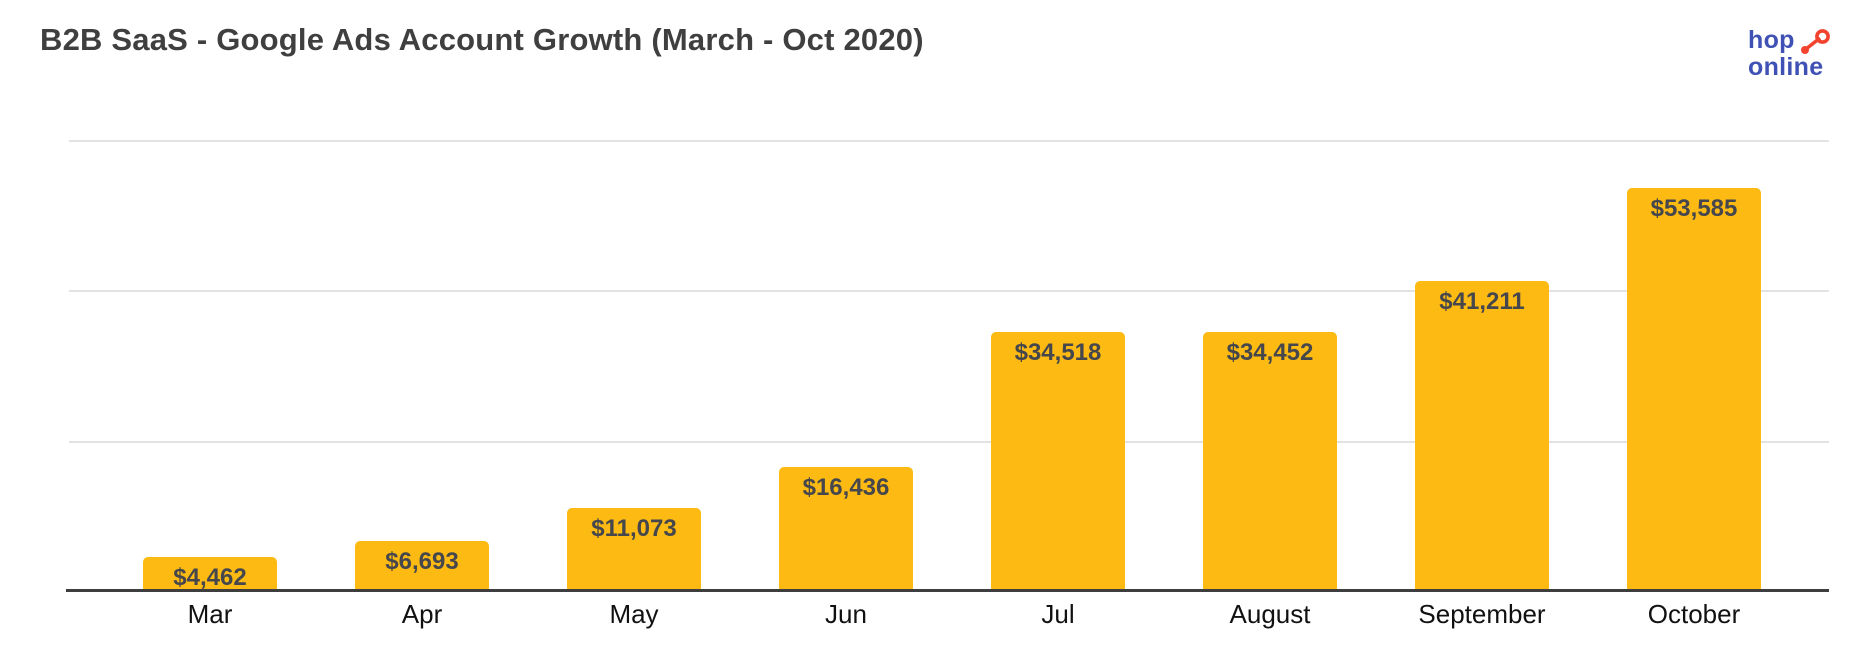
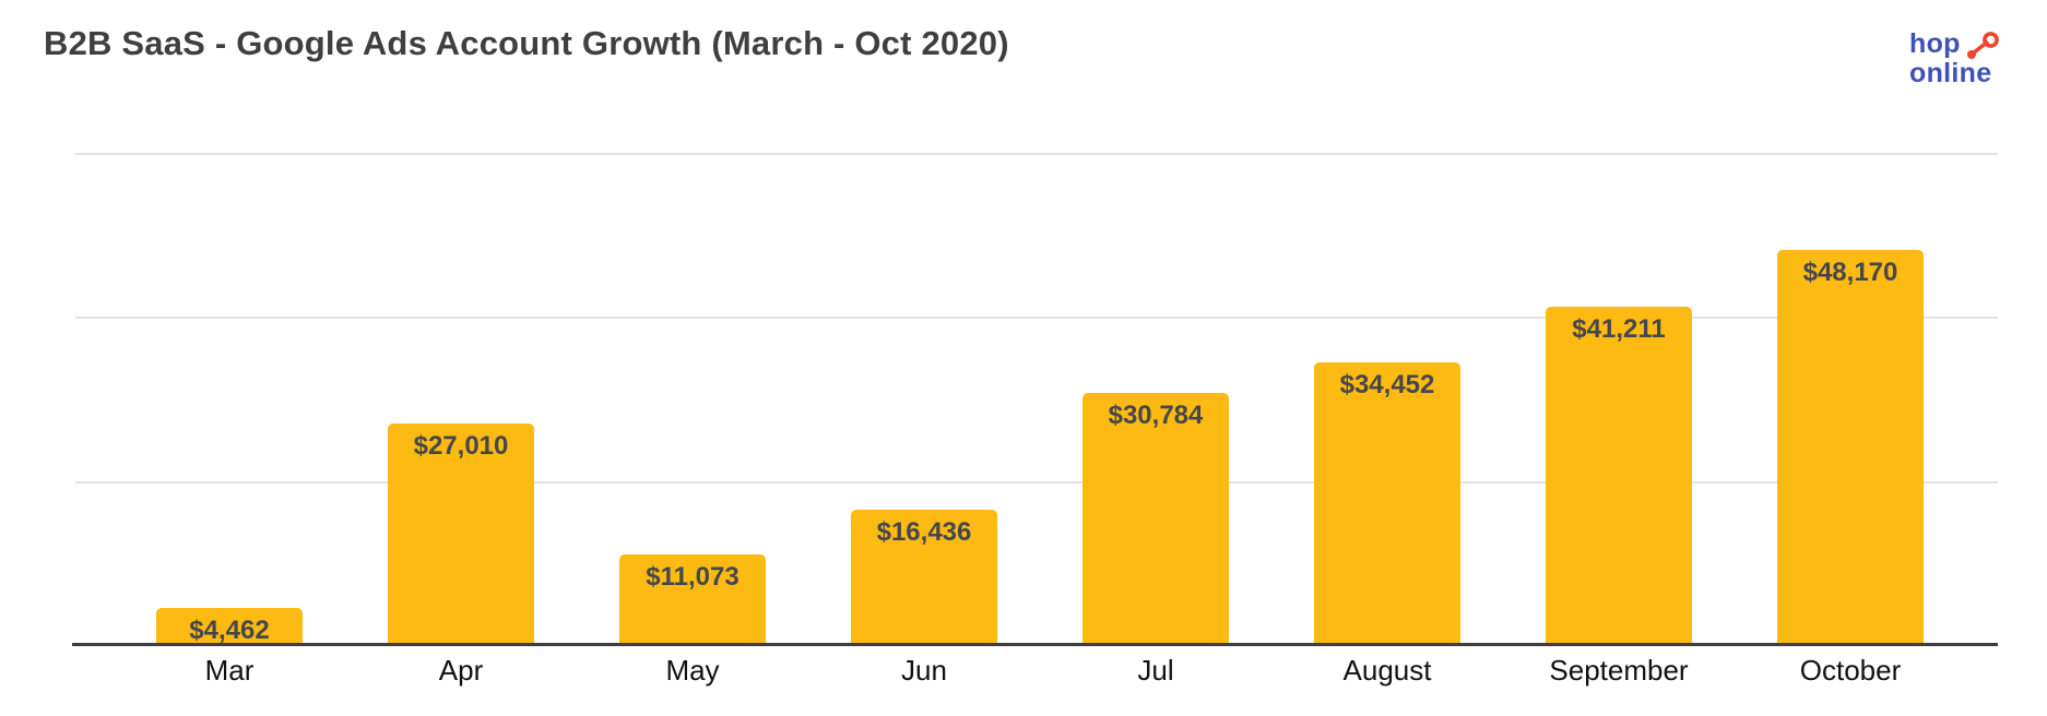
Apr: $6,693 -> $27,010
Jul: $34,518 -> $30,784
October: $53,585 -> $48,170
